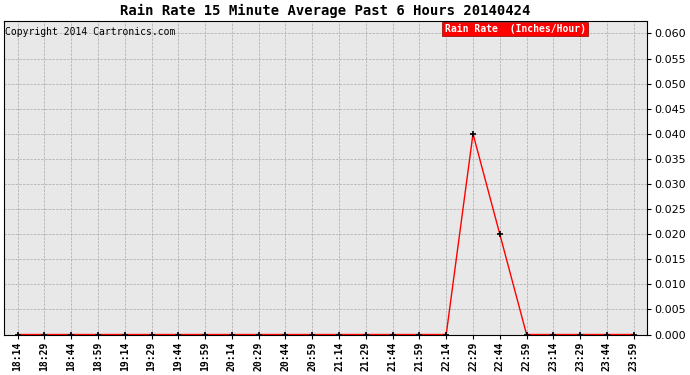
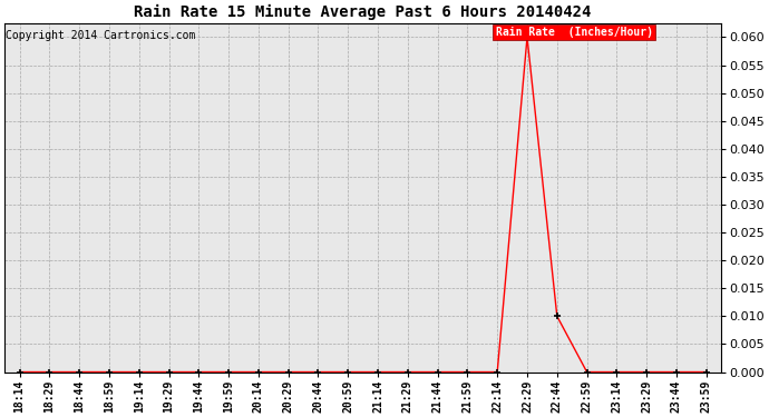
22:29: 0.04 -> 0.06
22:44: 0.02 -> 0.01
